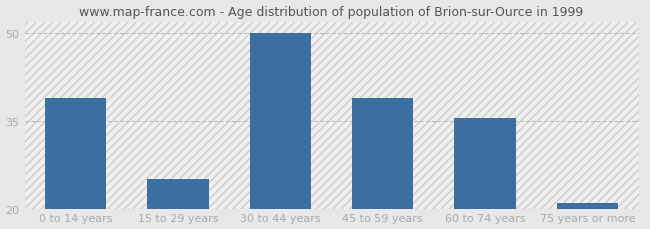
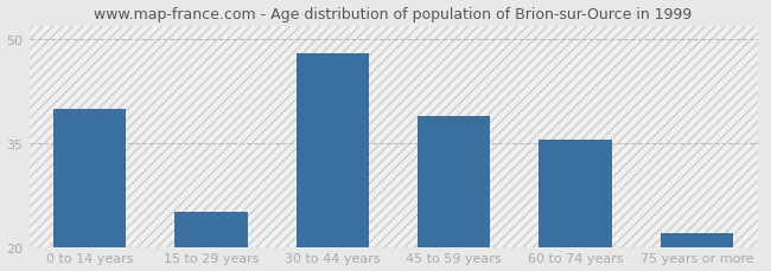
0 to 14 years: 39.0 -> 40.0
30 to 44 years: 50.0 -> 48.0
75 years or more: 21.0 -> 22.0
